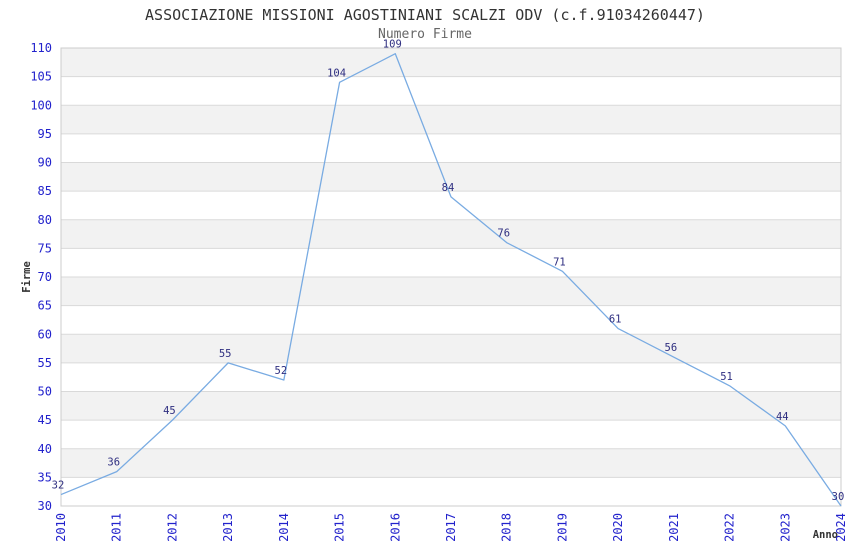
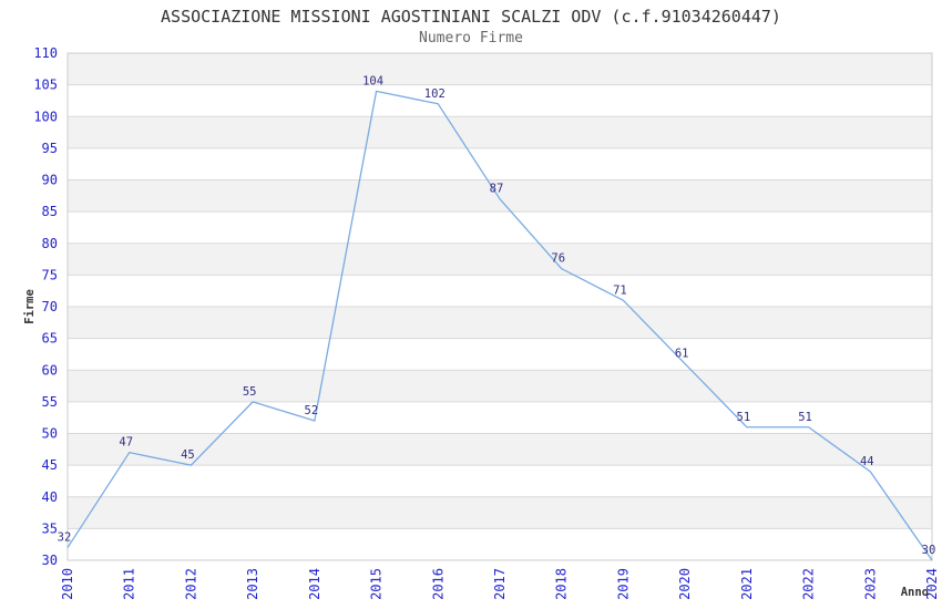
2011: 36 -> 47
2016: 109 -> 102
2017: 84 -> 87
2021: 56 -> 51
